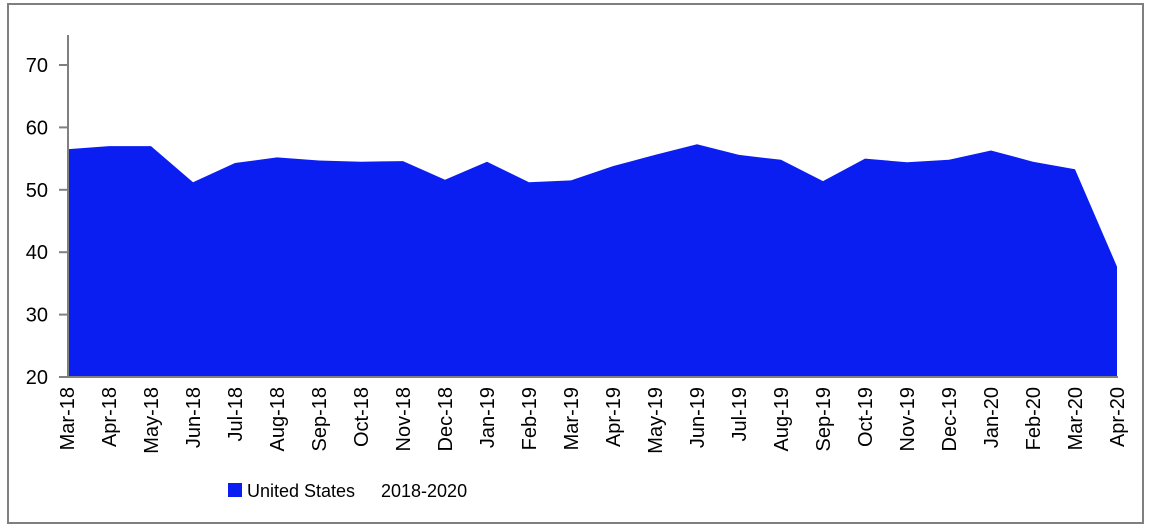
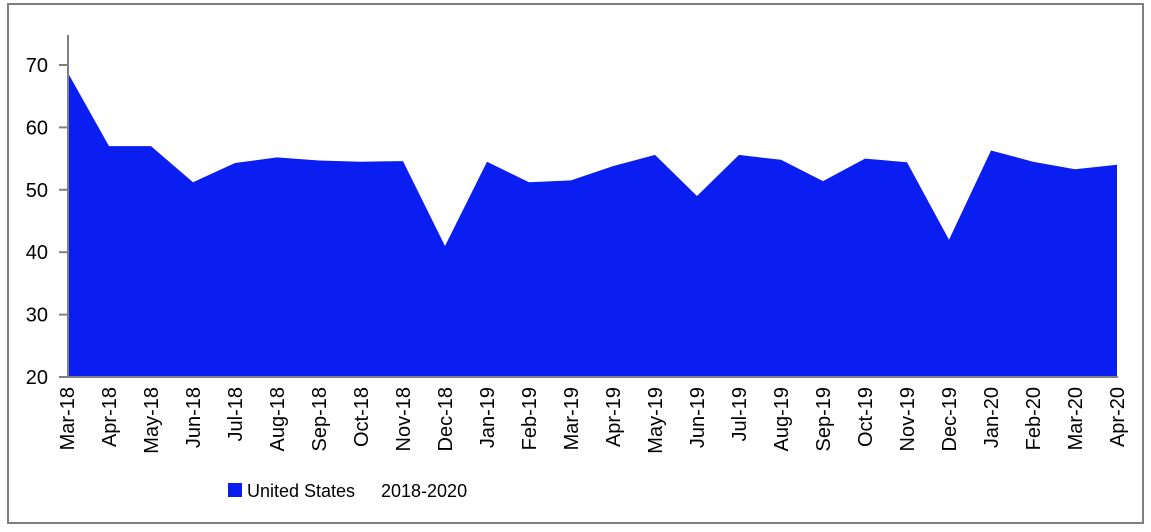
Mar-18: 56 -> 69
Dec-18: 52 -> 41
Jun-19: 57 -> 49
Dec-19: 55 -> 42
Apr-20: 38 -> 54
